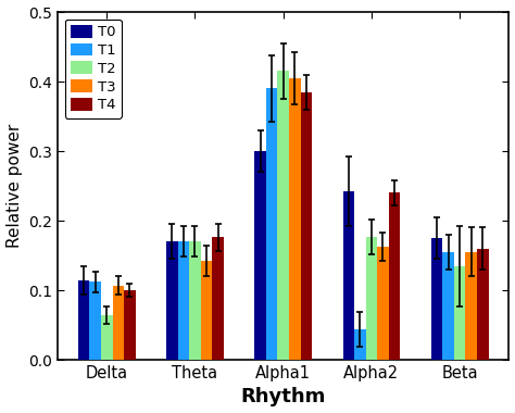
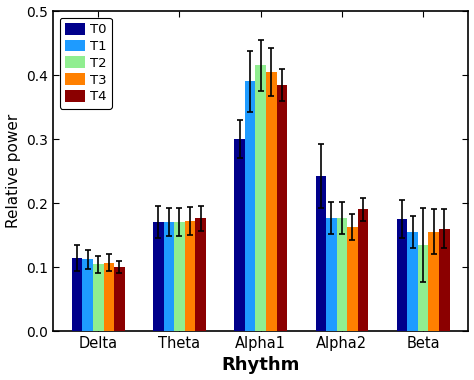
T2/Delta: 0.064 -> 0.104
T3/Theta: 0.142 -> 0.172
T1/Alpha2: 0.044 -> 0.177
T4/Alpha2: 0.240 -> 0.190
